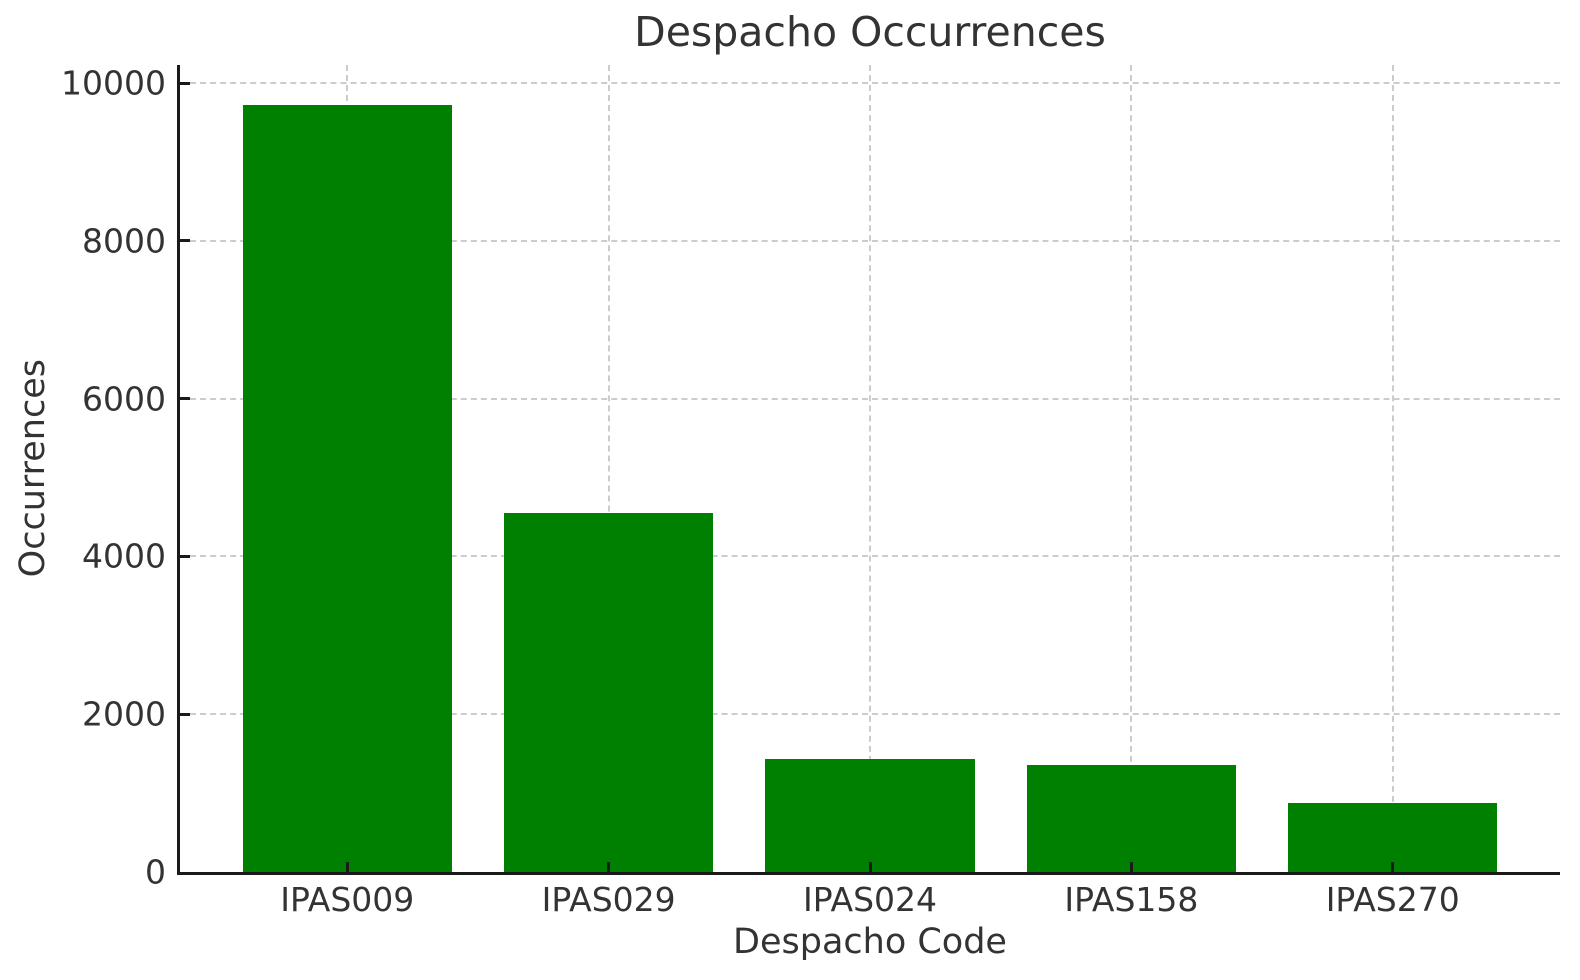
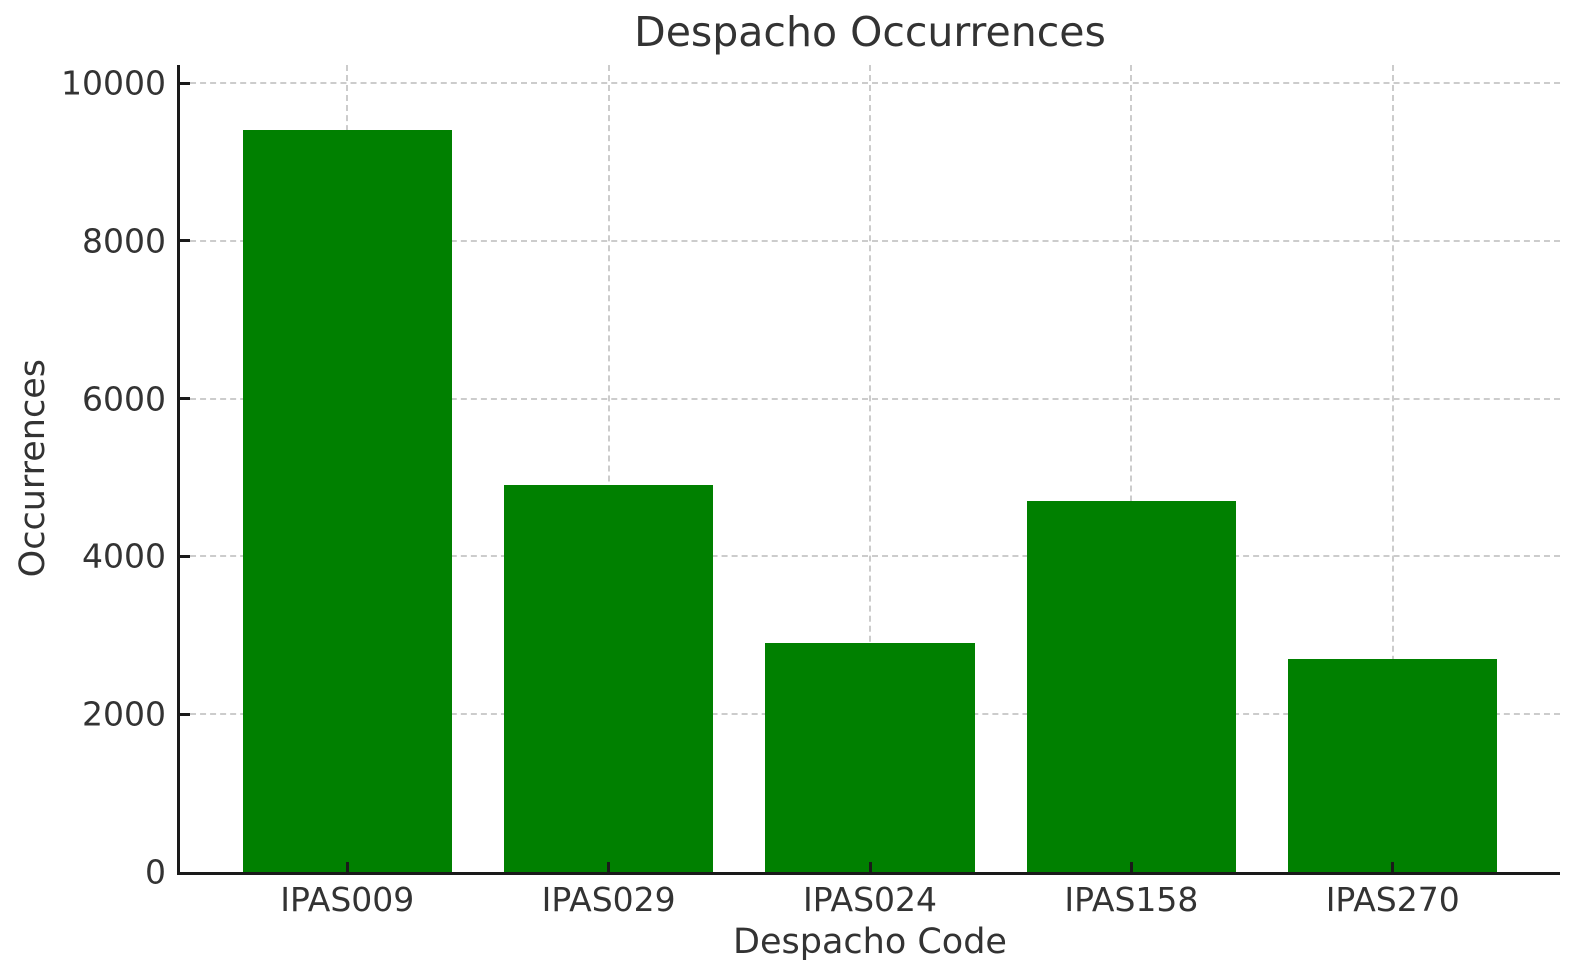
IPAS009: 9700 -> 9400
IPAS029: 4600 -> 4900
IPAS024: 1400 -> 2900
IPAS158: 1400 -> 4700
IPAS270: 900 -> 2700
